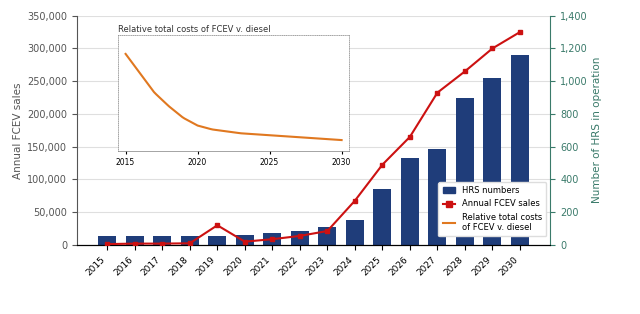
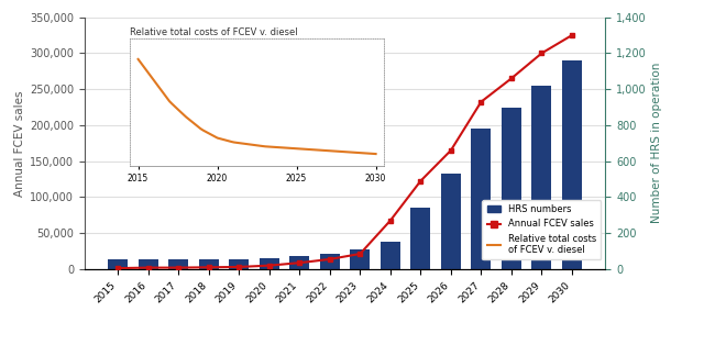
Annual FCEV sales/2019: 120 -> 10
HRS numbers/2027: 146,000 -> 195,000
